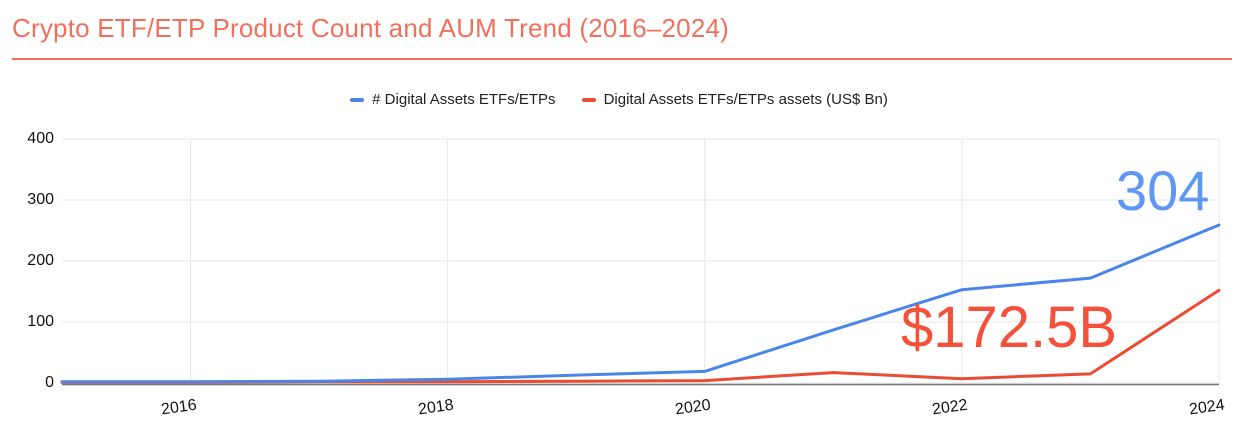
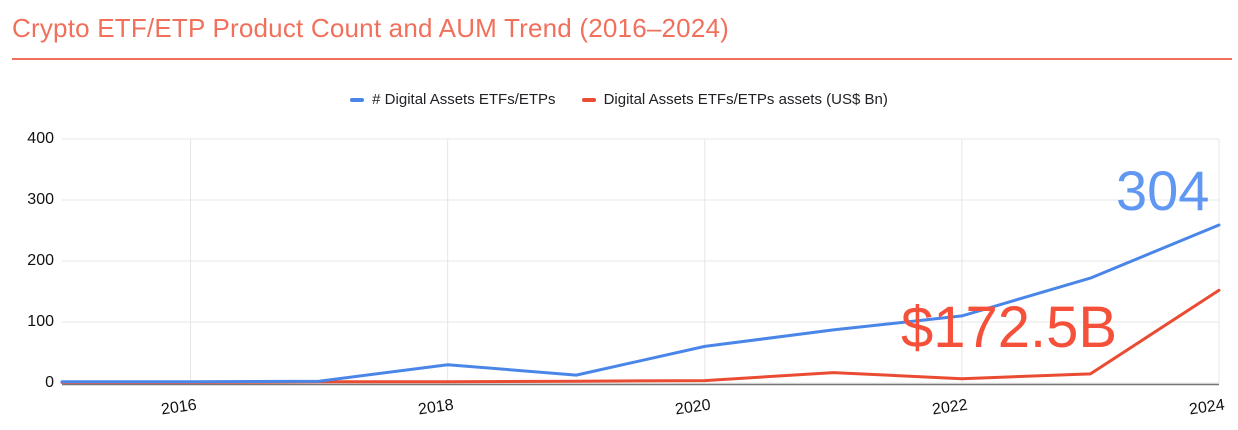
# Digital Assets ETFs/ETPs/2018: 10 -> 30
# Digital Assets ETFs/ETPs/2020: 20 -> 60
# Digital Assets ETFs/ETPs/2022: 150 -> 110
